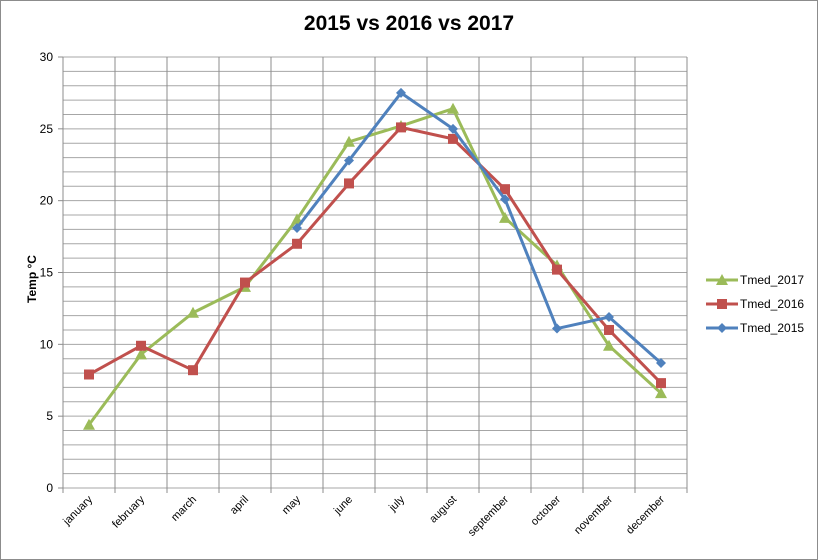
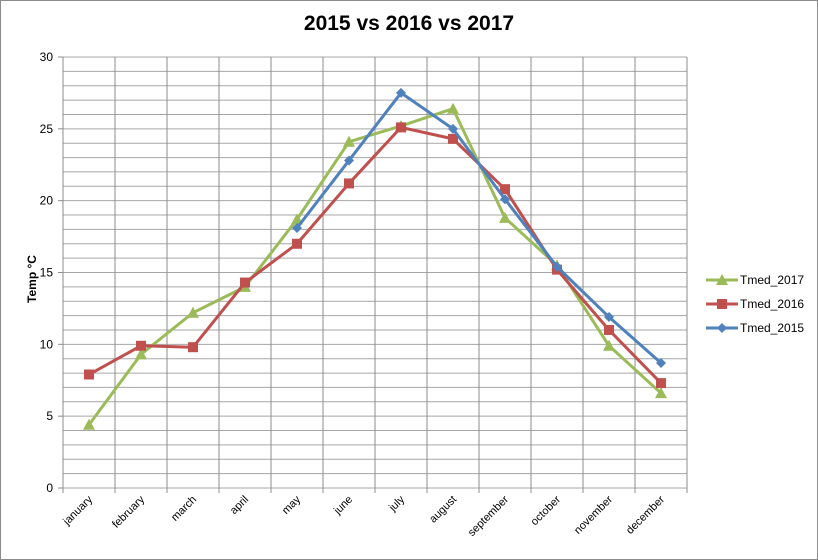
Tmed_2016/march: 8.2 -> 9.8
Tmed_2015/october: 11.1 -> 15.4
